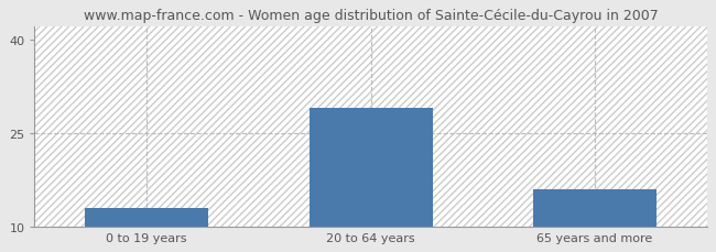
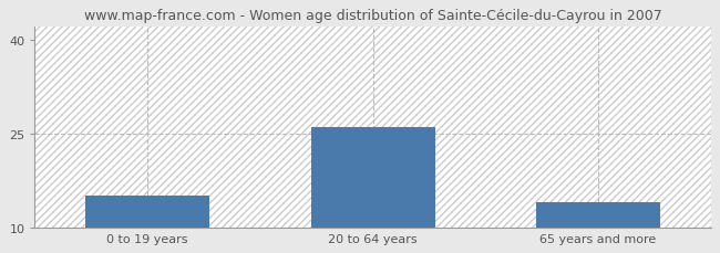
0 to 19 years: 13 -> 15
20 to 64 years: 29 -> 26
65 years and more: 16 -> 14
